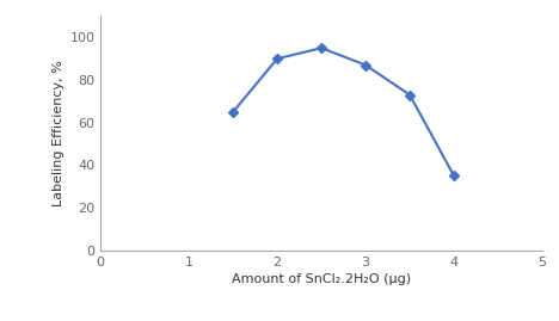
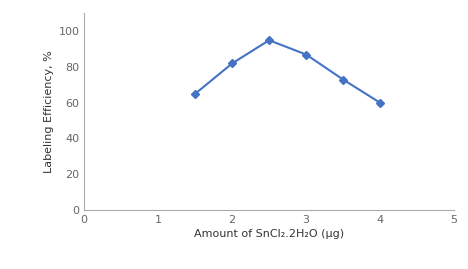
2: 90 -> 82
4: 35 -> 60
